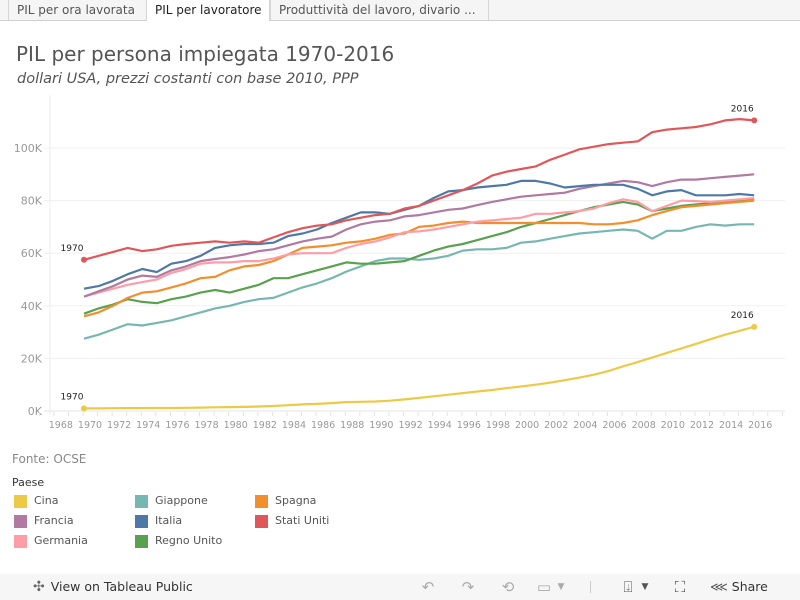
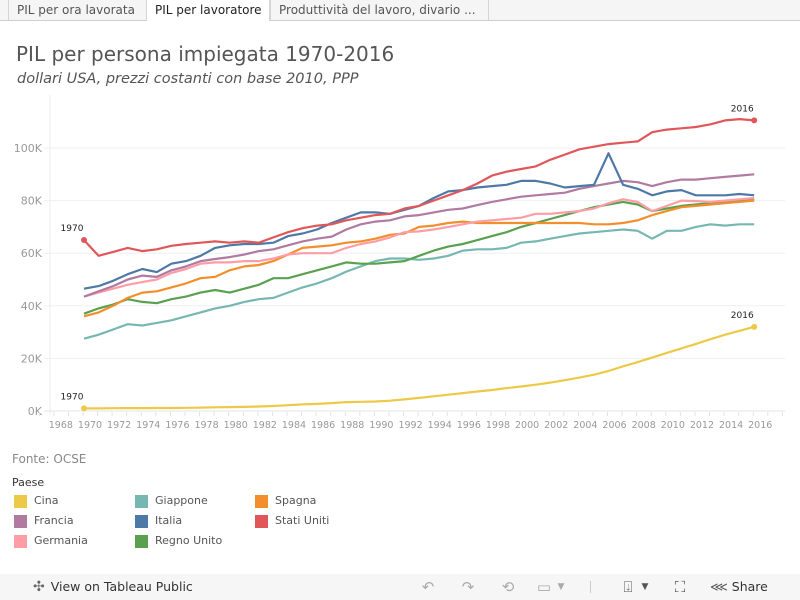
Stati Uniti/1970: 58K -> 65K
Italia/2006: 86K -> 98K
